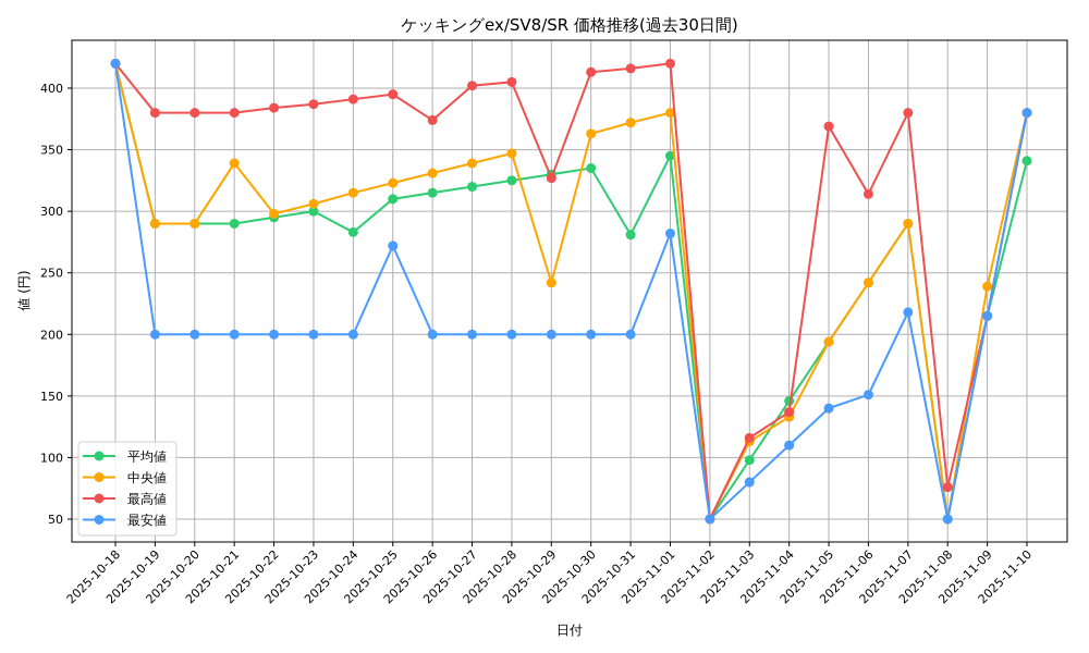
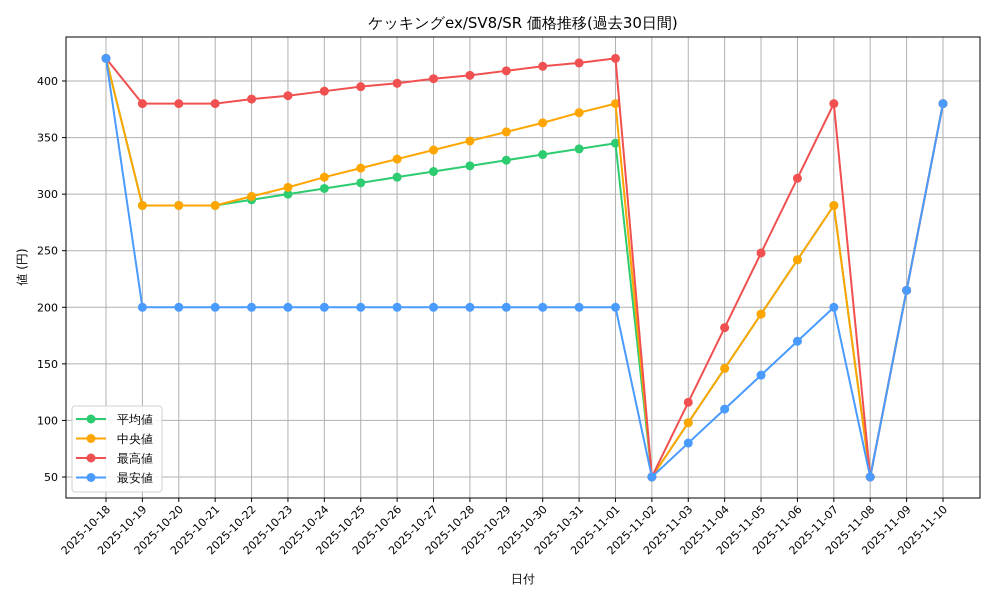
中央値/2025-10-21: 339 -> 290
平均値/2025-10-24: 283 -> 305
最安値/2025-10-25: 272 -> 200
最高値/2025-10-26: 374 -> 398
中央値/2025-10-29: 242 -> 355
最高値/2025-10-29: 327 -> 409
平均値/2025-10-31: 281 -> 340
最安値/2025-11-01: 282 -> 200
中央値/2025-11-03: 113 -> 98
中央値/2025-11-04: 133 -> 146
最高値/2025-11-04: 137 -> 182
最高値/2025-11-05: 369 -> 248
最安値/2025-11-06: 151 -> 170
最安値/2025-11-07: 218 -> 200
最高値/2025-11-08: 76 -> 50
中央値/2025-11-09: 239 -> 215
平均値/2025-11-10: 341 -> 380
